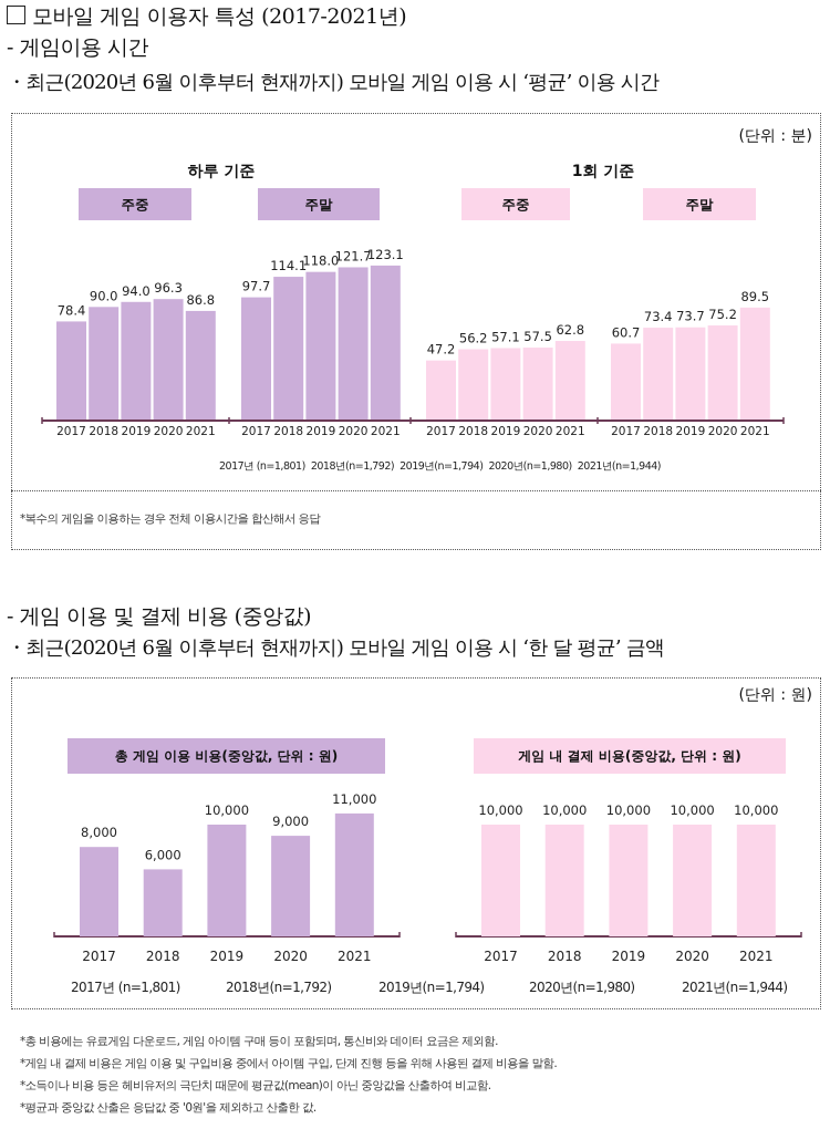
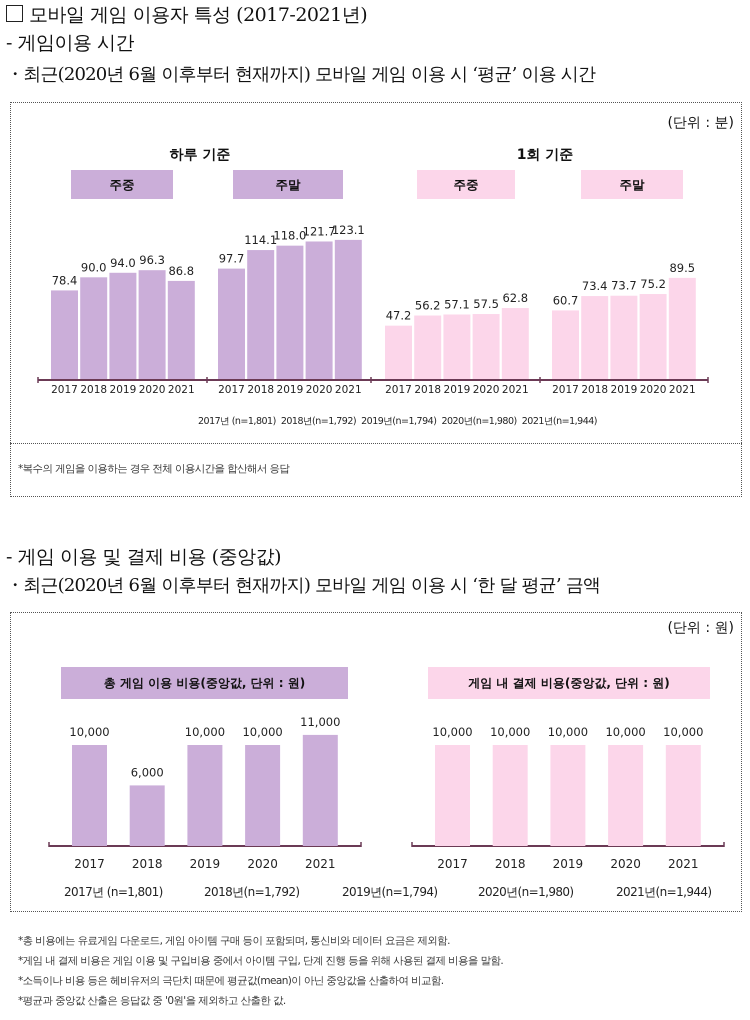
총 게임 이용 비용(중앙값, 단위 : 원)/2017: 8,000 -> 10,000
총 게임 이용 비용(중앙값, 단위 : 원)/2020: 9,000 -> 10,000
